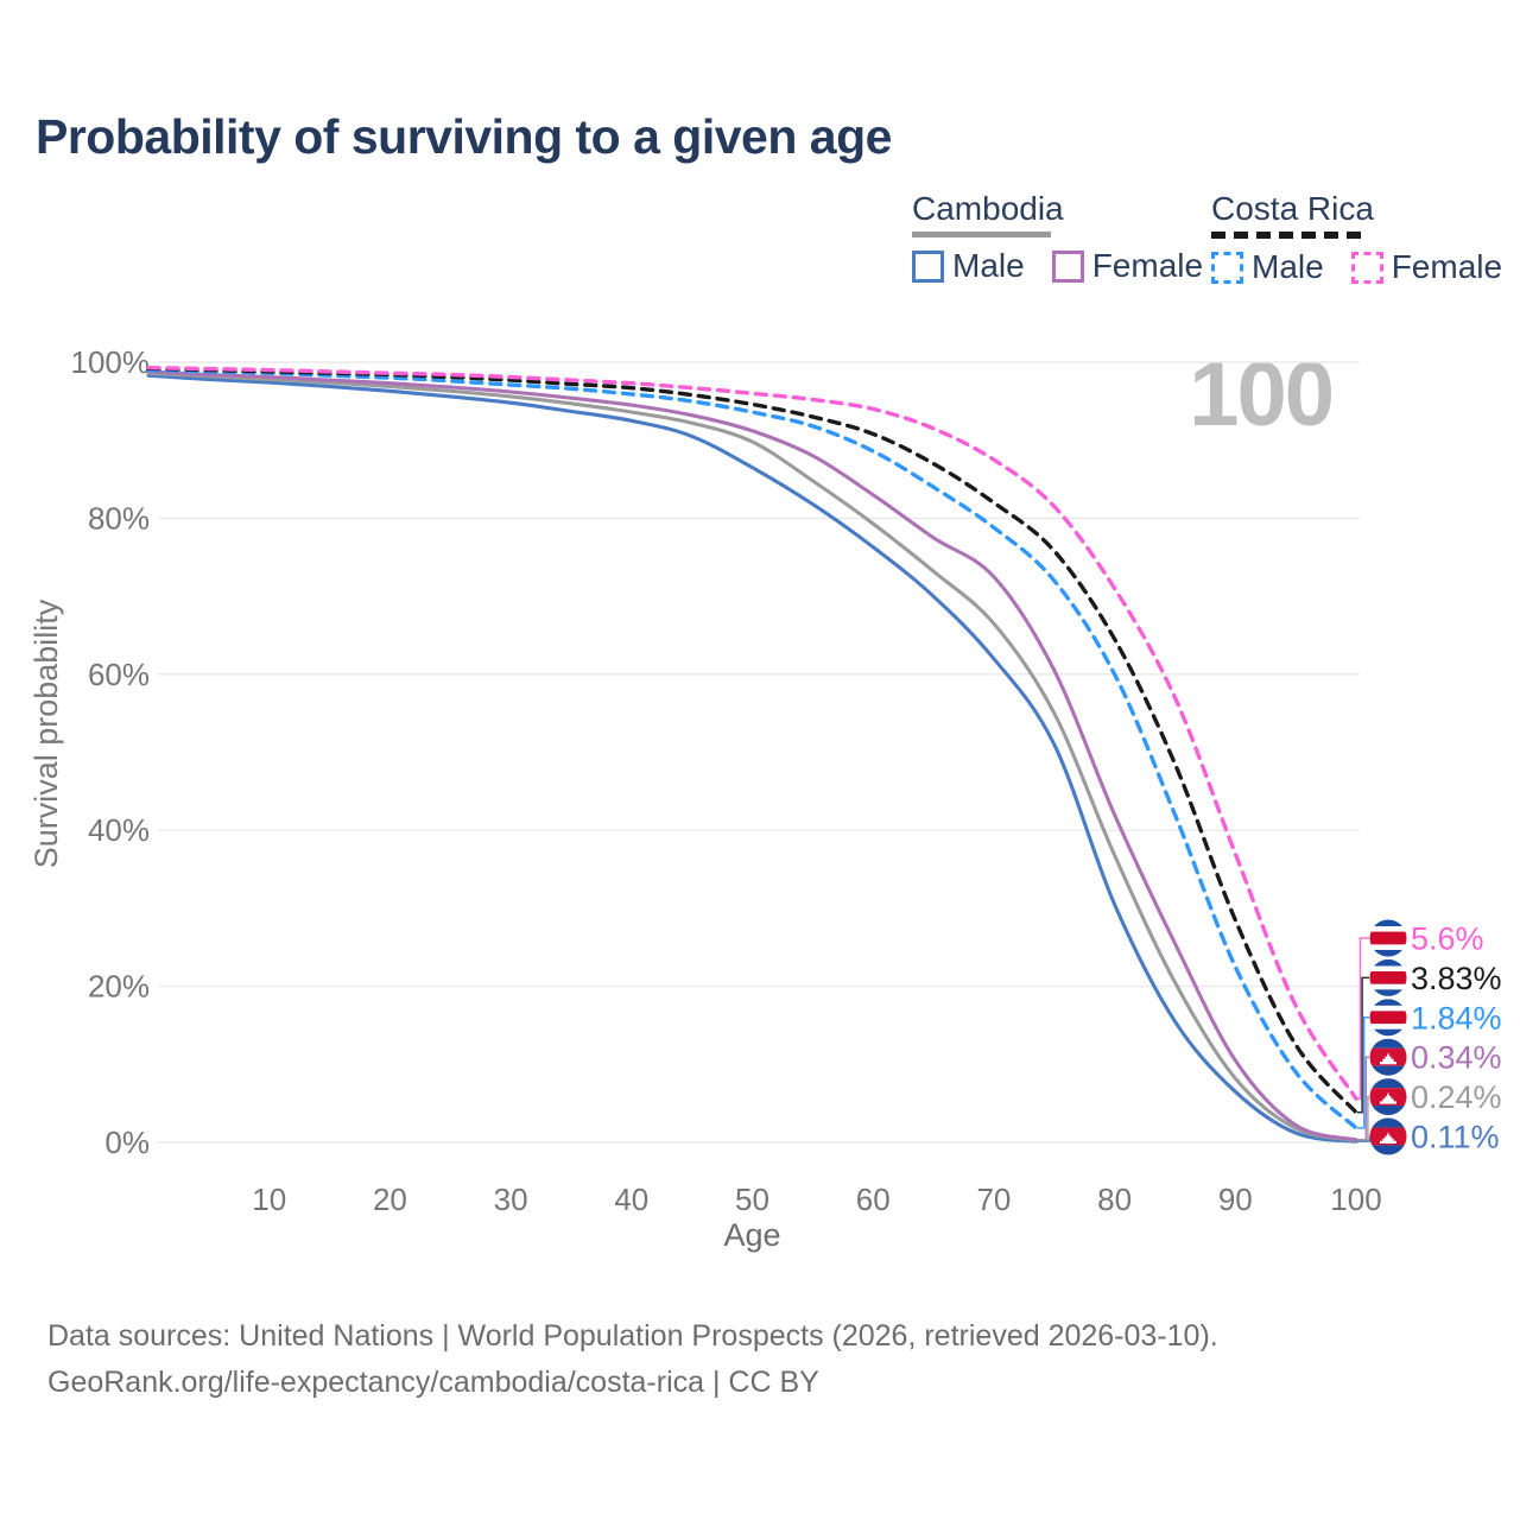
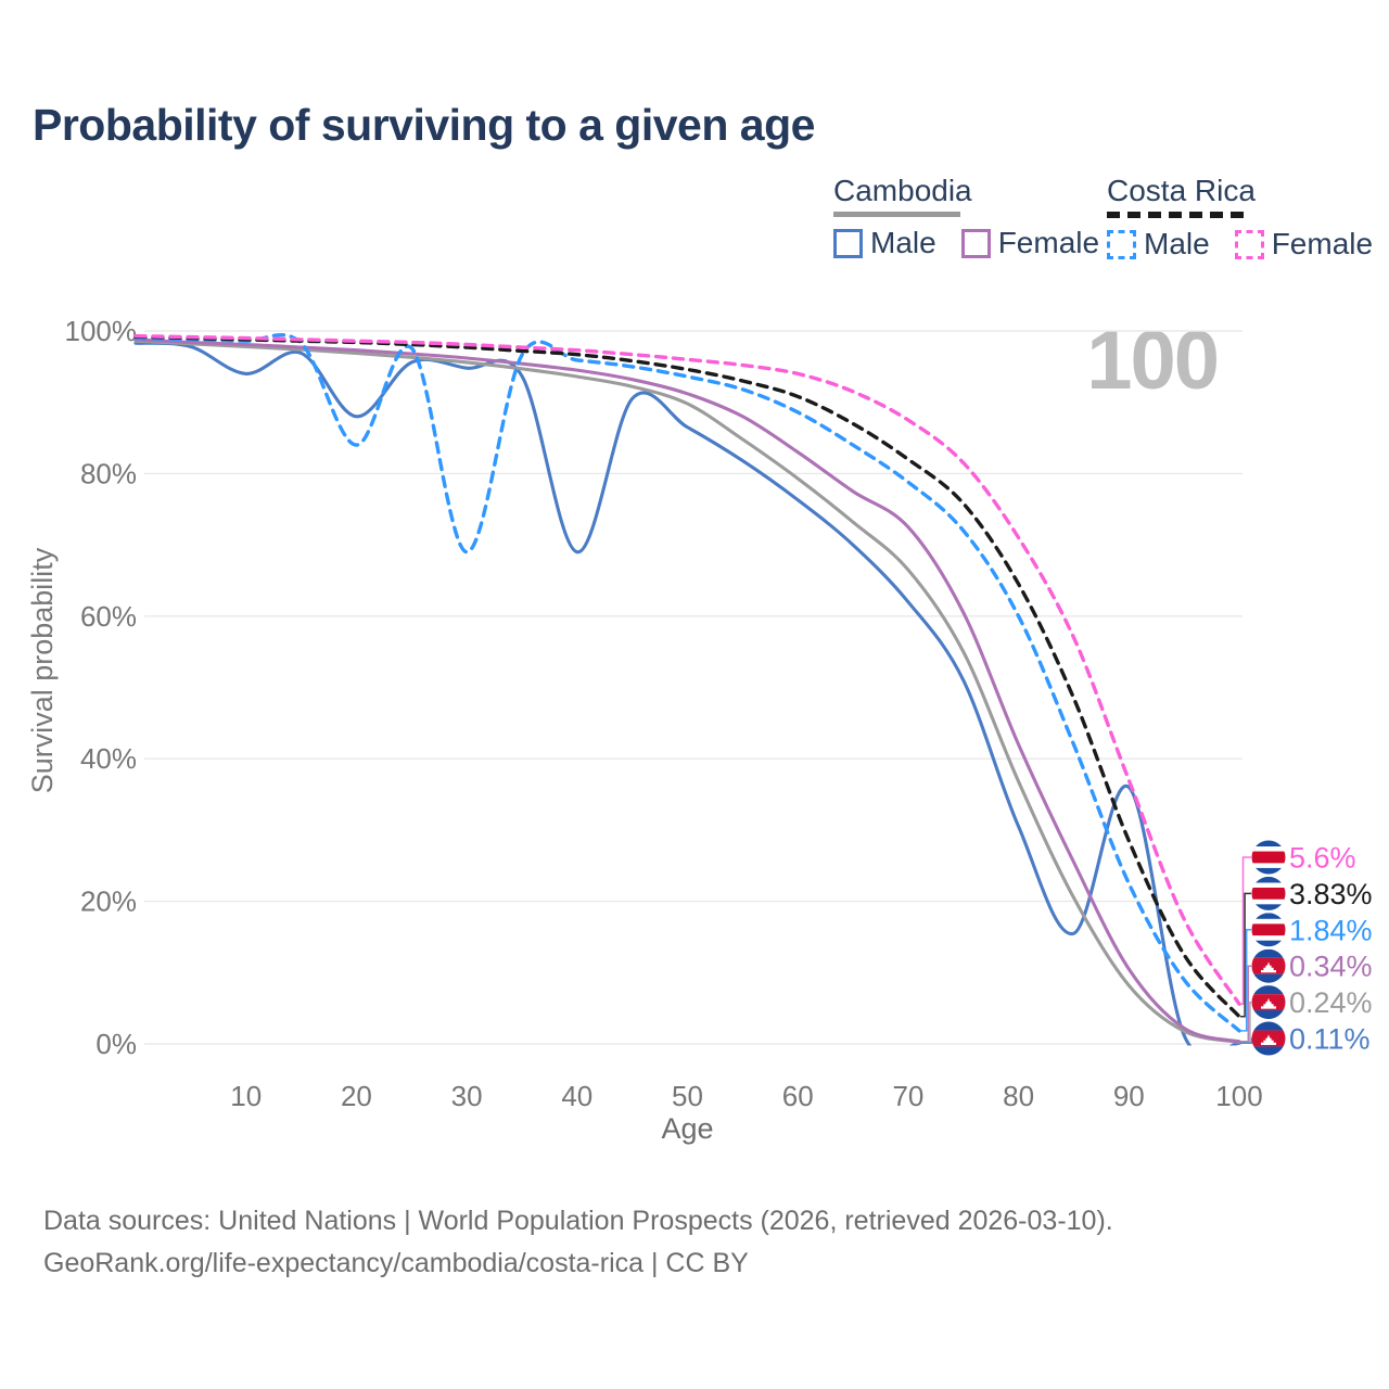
Cambodia Male/10: 97% -> 94%
Costa Rica Male/20: 98% -> 84%
Cambodia Male/20: 96% -> 88%
Costa Rica Male/30: 97% -> 69%
Cambodia Male/40: 92% -> 69%
Cambodia Male/90: 6% -> 36%
